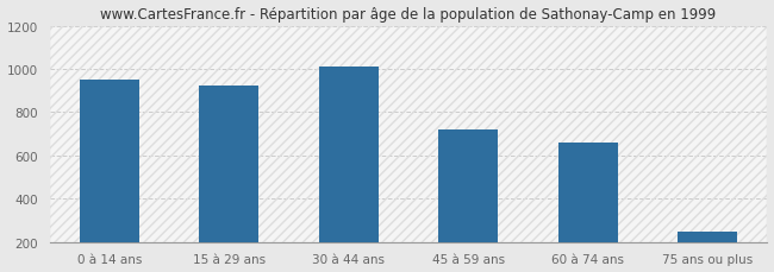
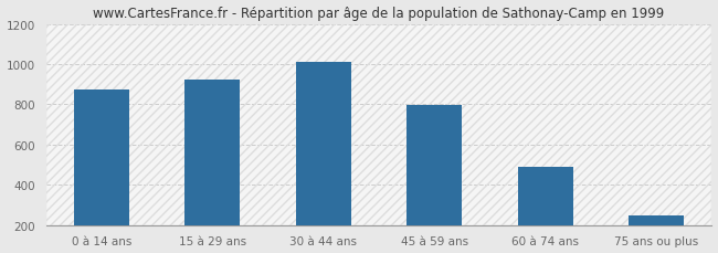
0 à 14 ans: 950 -> 870
45 à 59 ans: 720 -> 800
60 à 74 ans: 660 -> 490
